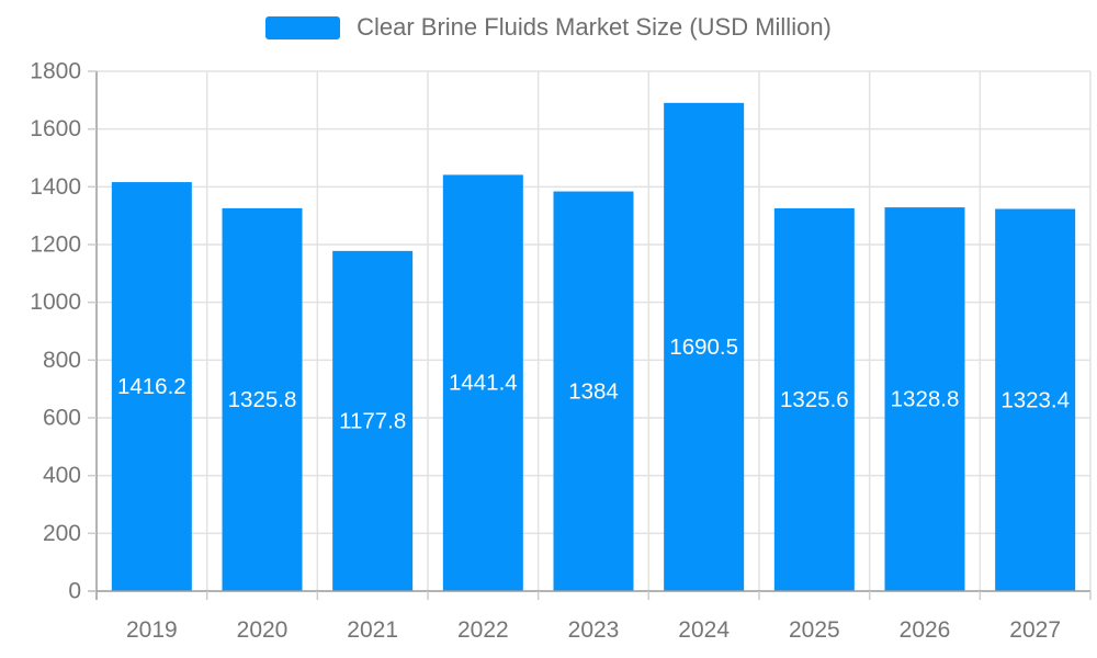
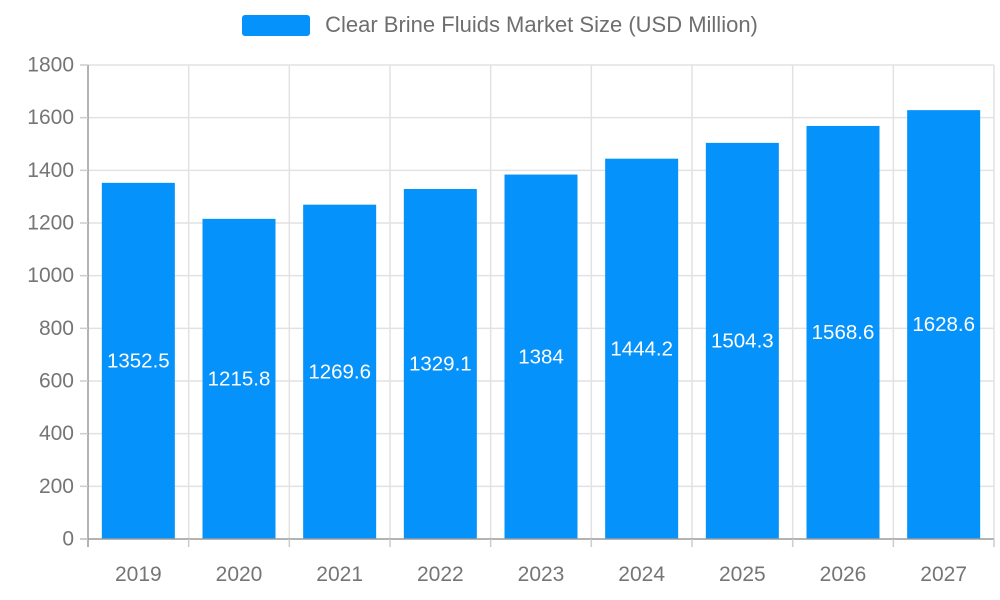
2019: 1416.2 -> 1352.5
2020: 1325.8 -> 1215.8
2021: 1177.8 -> 1269.6
2022: 1441.4 -> 1329.1
2024: 1690.5 -> 1444.2
2025: 1325.6 -> 1504.3
2026: 1328.8 -> 1568.6
2027: 1323.4 -> 1628.6
